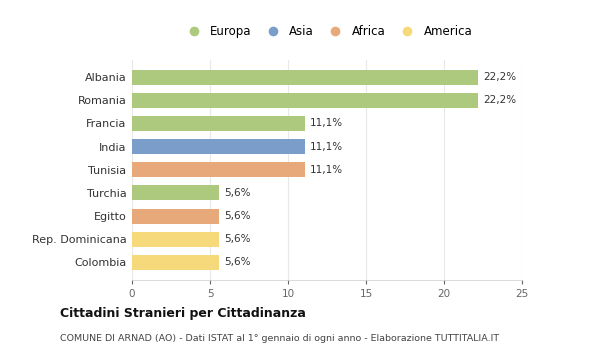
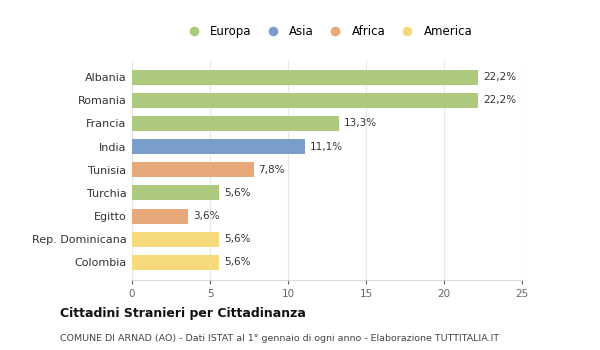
Francia: 11,1% -> 13,3%
Tunisia: 11,1% -> 7,8%
Egitto: 5,6% -> 3,6%
